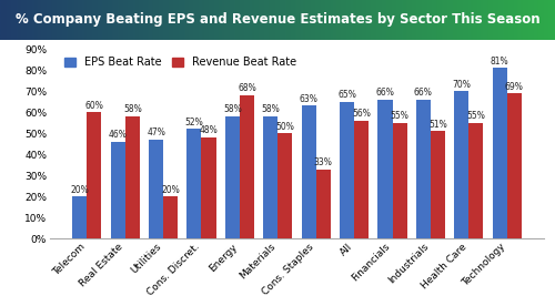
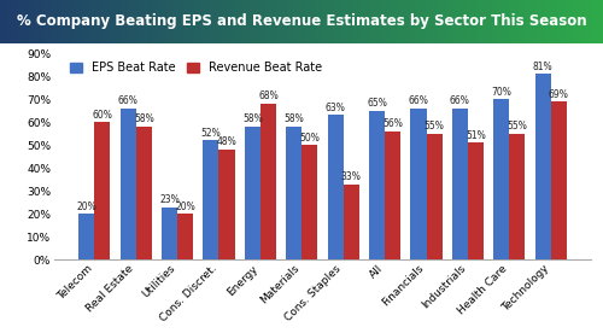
EPS Beat Rate/Real Estate: 46% -> 66%
EPS Beat Rate/Utilities: 47% -> 23%
